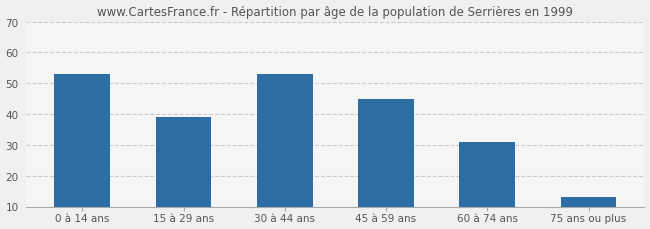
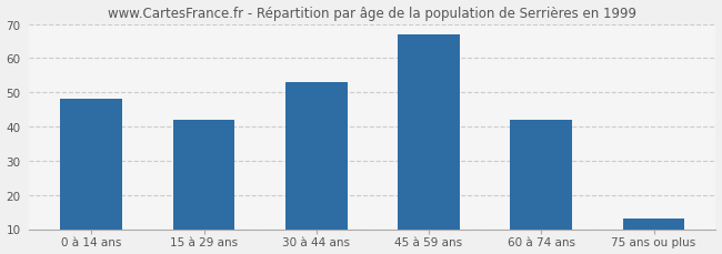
0 à 14 ans: 53 -> 48
15 à 29 ans: 39 -> 42
45 à 59 ans: 45 -> 67
60 à 74 ans: 31 -> 42
